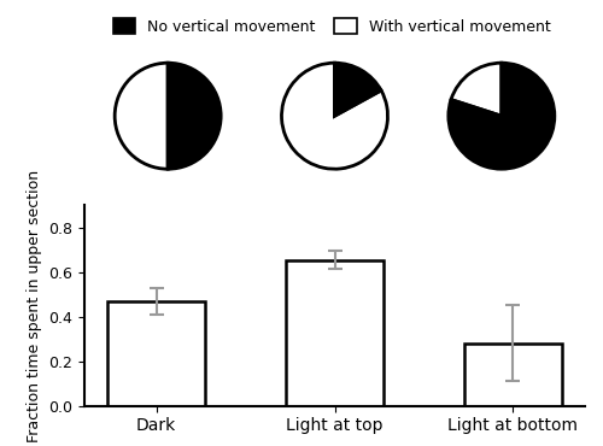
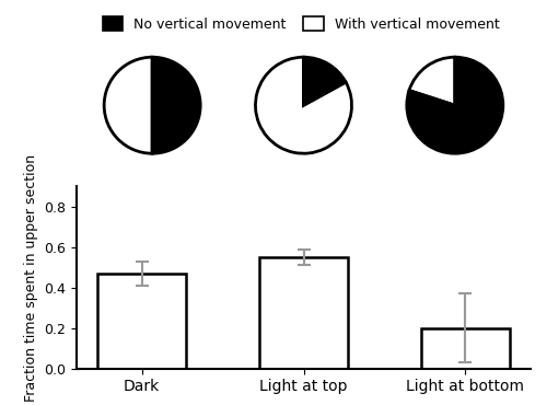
Light at top: 0.66 -> 0.55
Light at bottom: 0.28 -> 0.20
